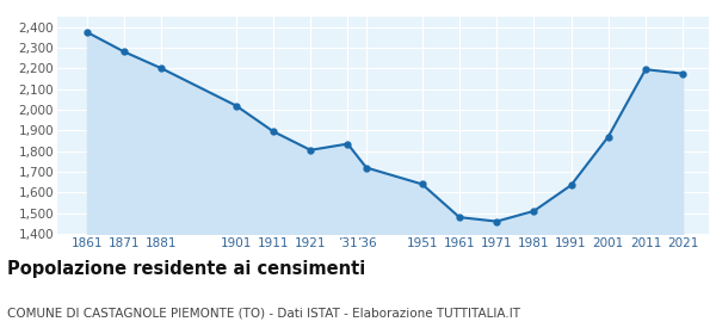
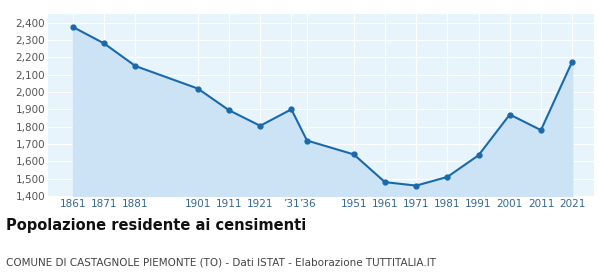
1881: 2,200 -> 2,150
’31: 1,840 -> 1,900
2011: 2,200 -> 1,780
